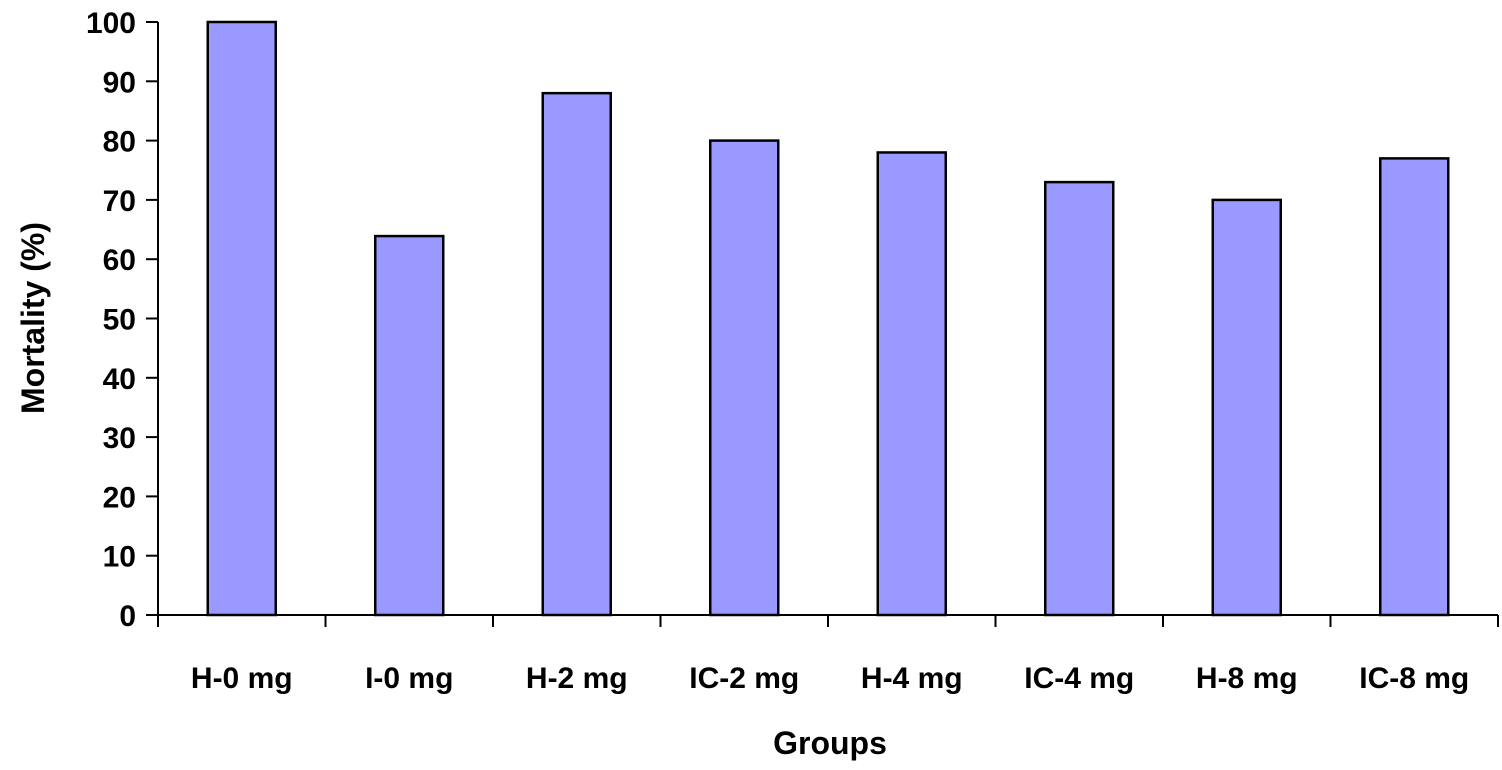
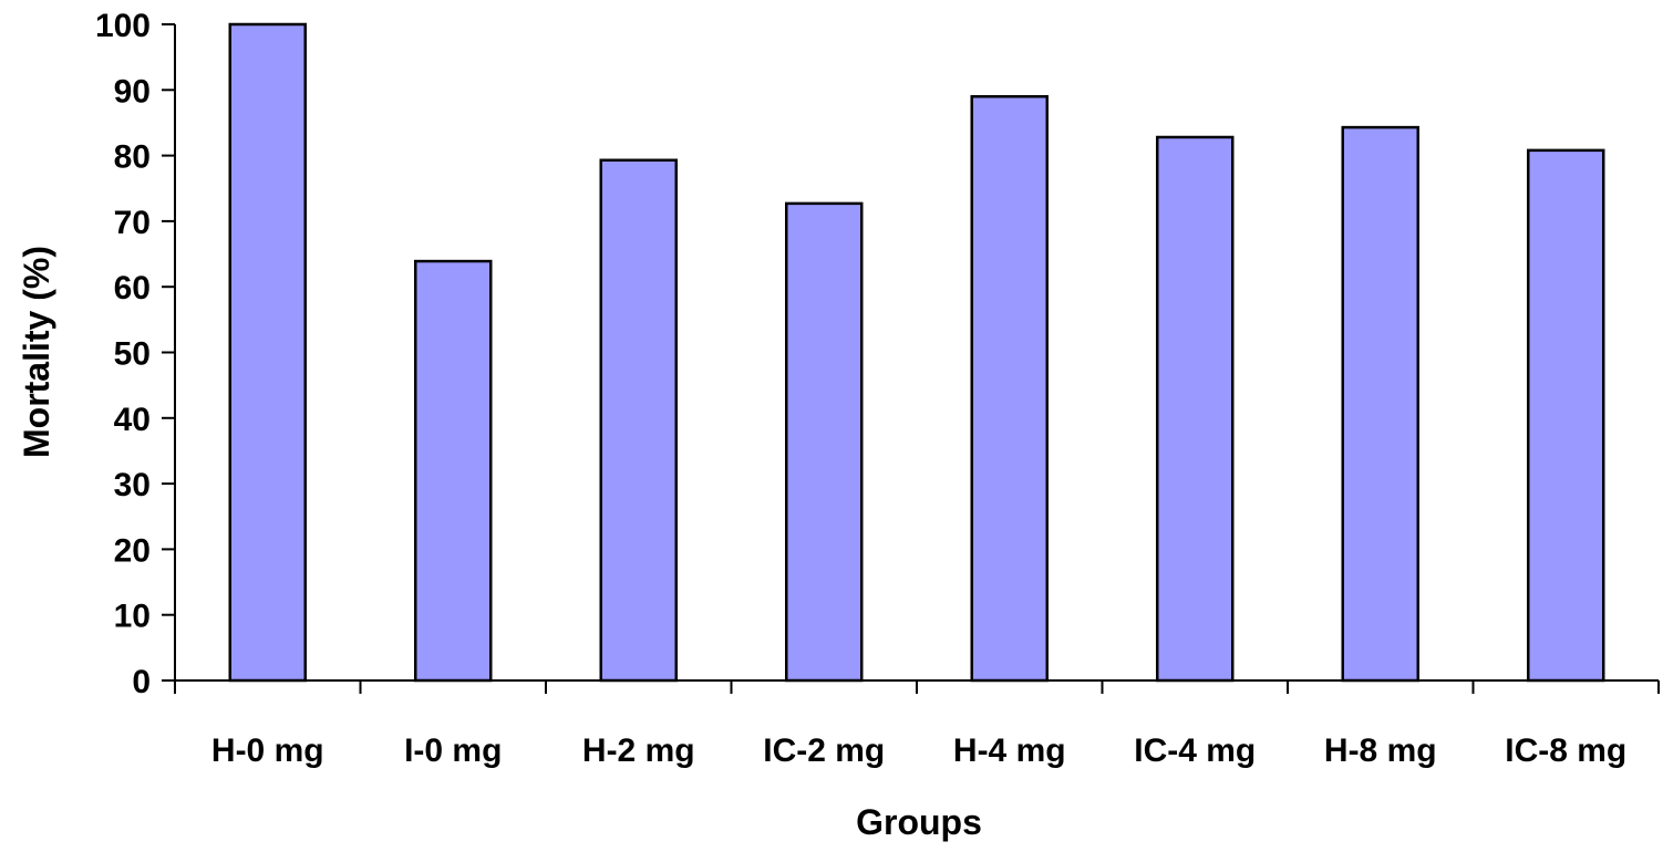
H-2 mg: 88 -> 79
IC-2 mg: 80 -> 73
H-4 mg: 78 -> 89
IC-4 mg: 73 -> 83
H-8 mg: 70 -> 84
IC-8 mg: 77 -> 81
